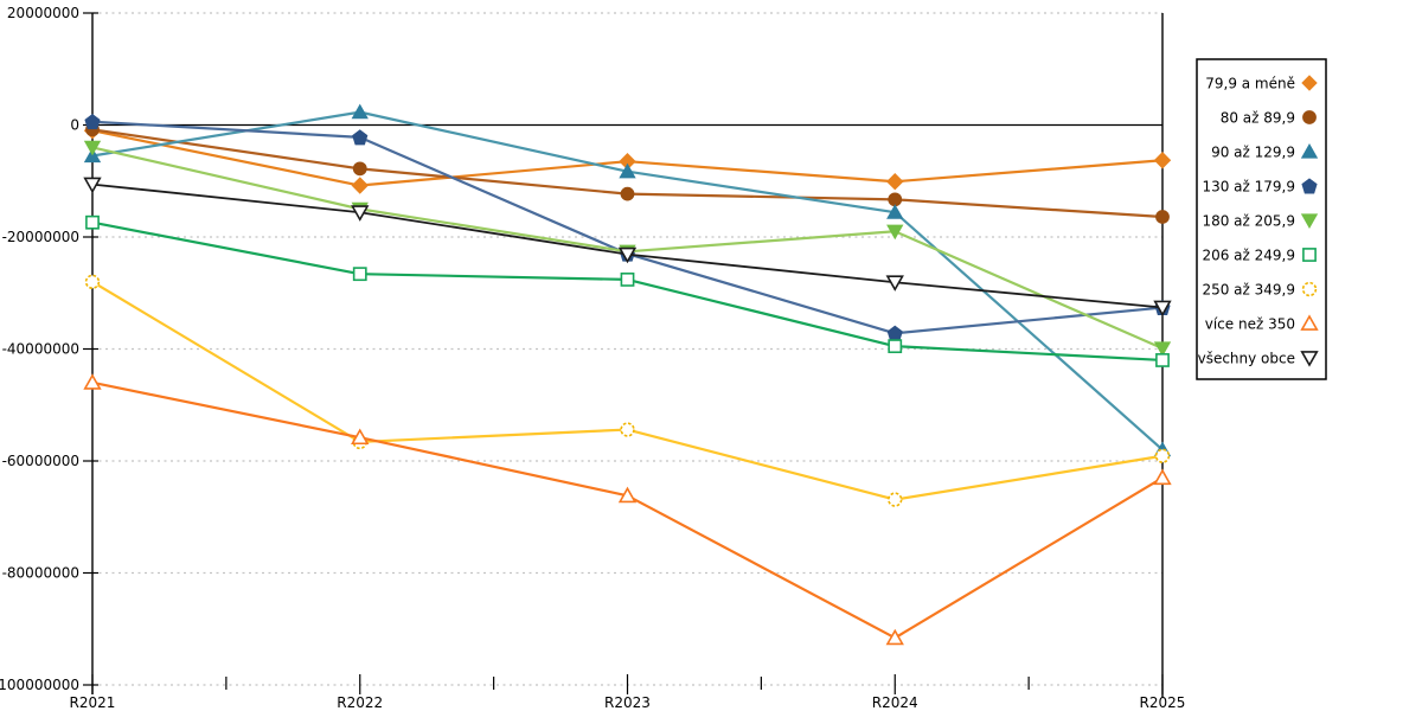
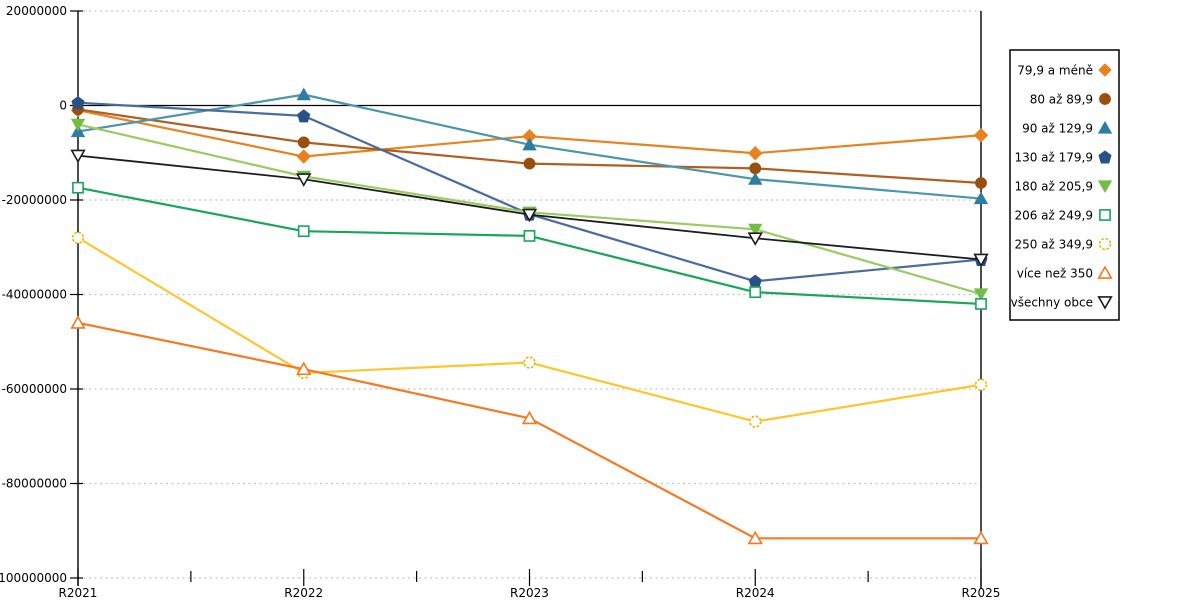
180 až 205,9/R2024: -19000000 -> -26000000
90 až 129,9/R2025: -58000000 -> -20000000
více než 350/R2025: -63000000 -> -92000000
